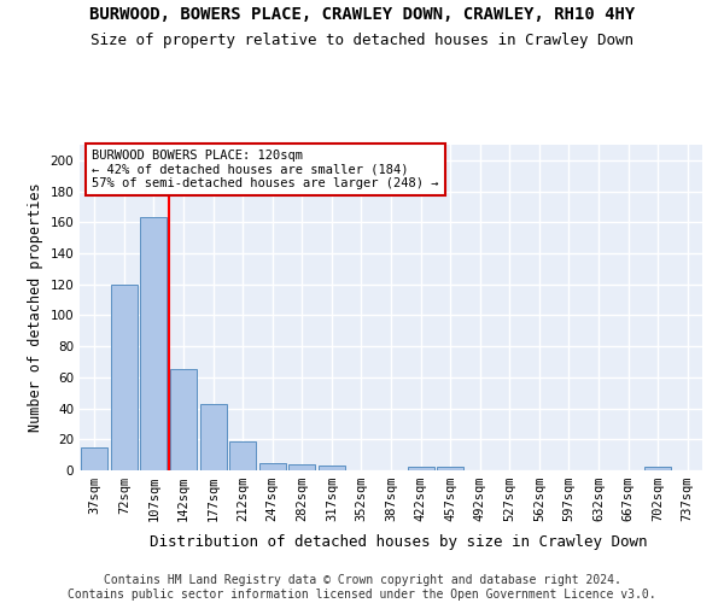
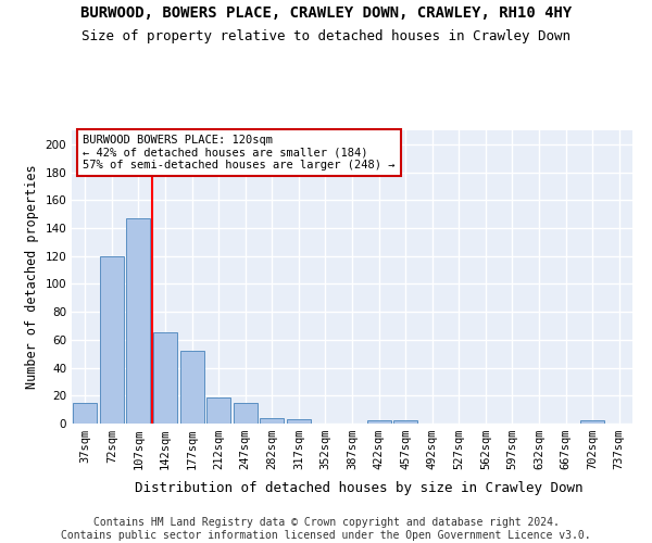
107sqm: 163 -> 147
177sqm: 43 -> 52
247sqm: 5 -> 15
